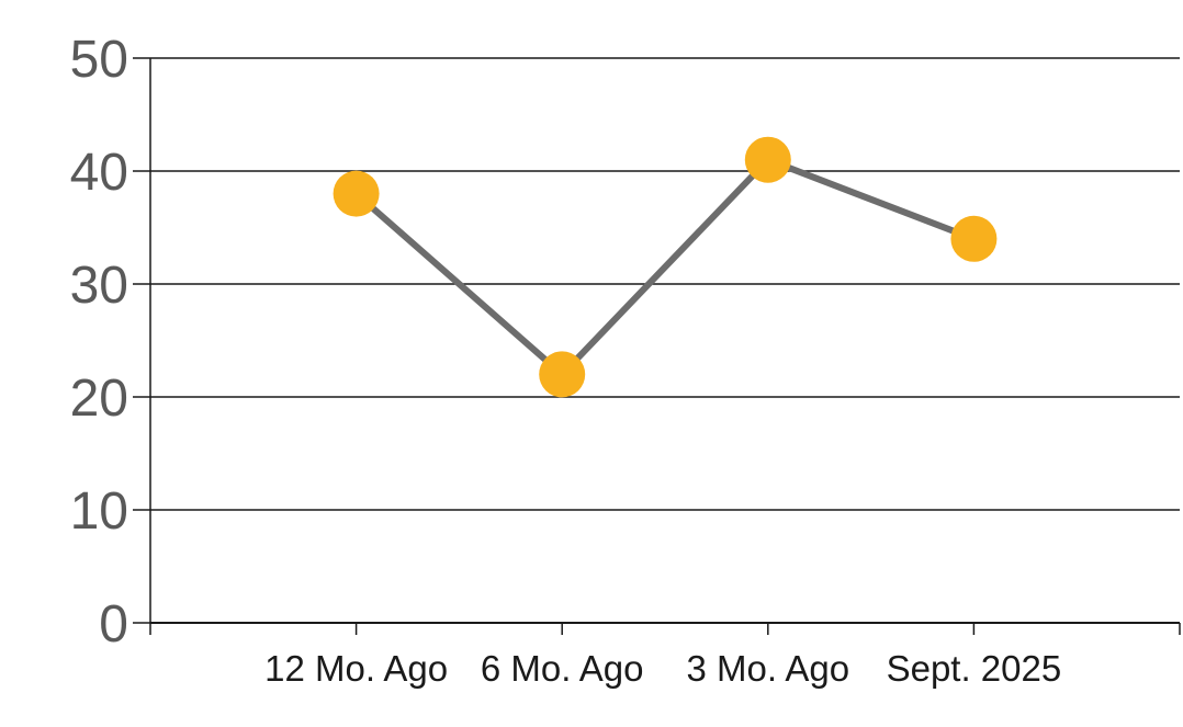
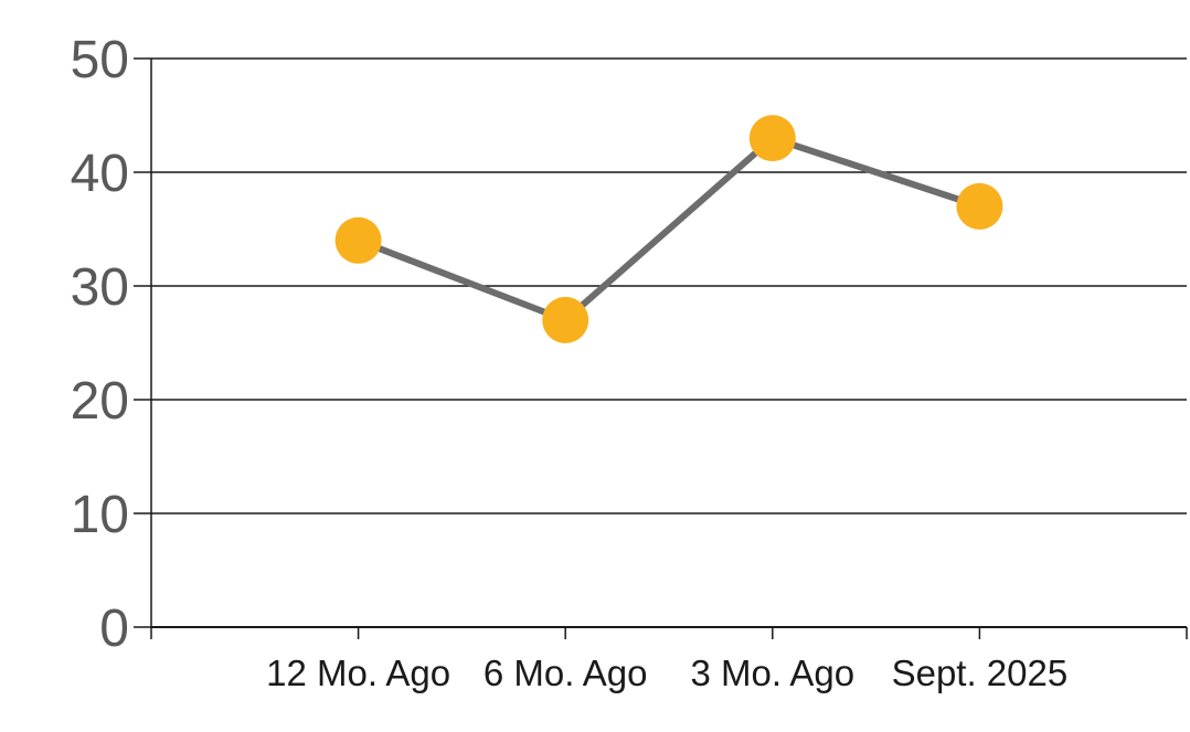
12 Mo. Ago: 38 -> 34
6 Mo. Ago: 22 -> 27
3 Mo. Ago: 41 -> 43
Sept. 2025: 34 -> 37
